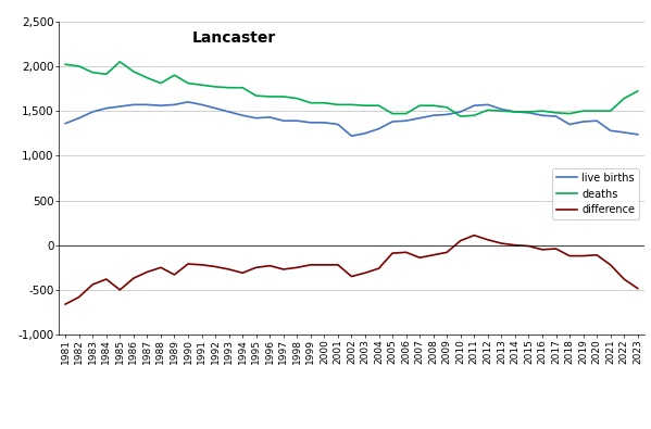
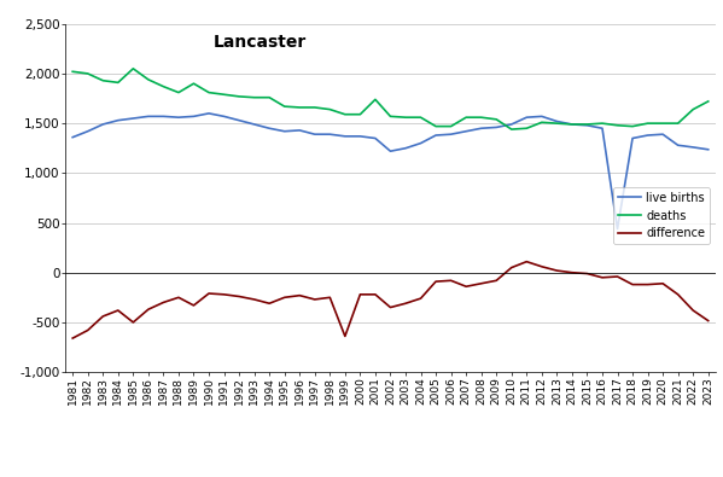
difference/1999: -220 -> -640
deaths/2001: 1,570 -> 1,740
live births/2017: 1,440 -> 440
